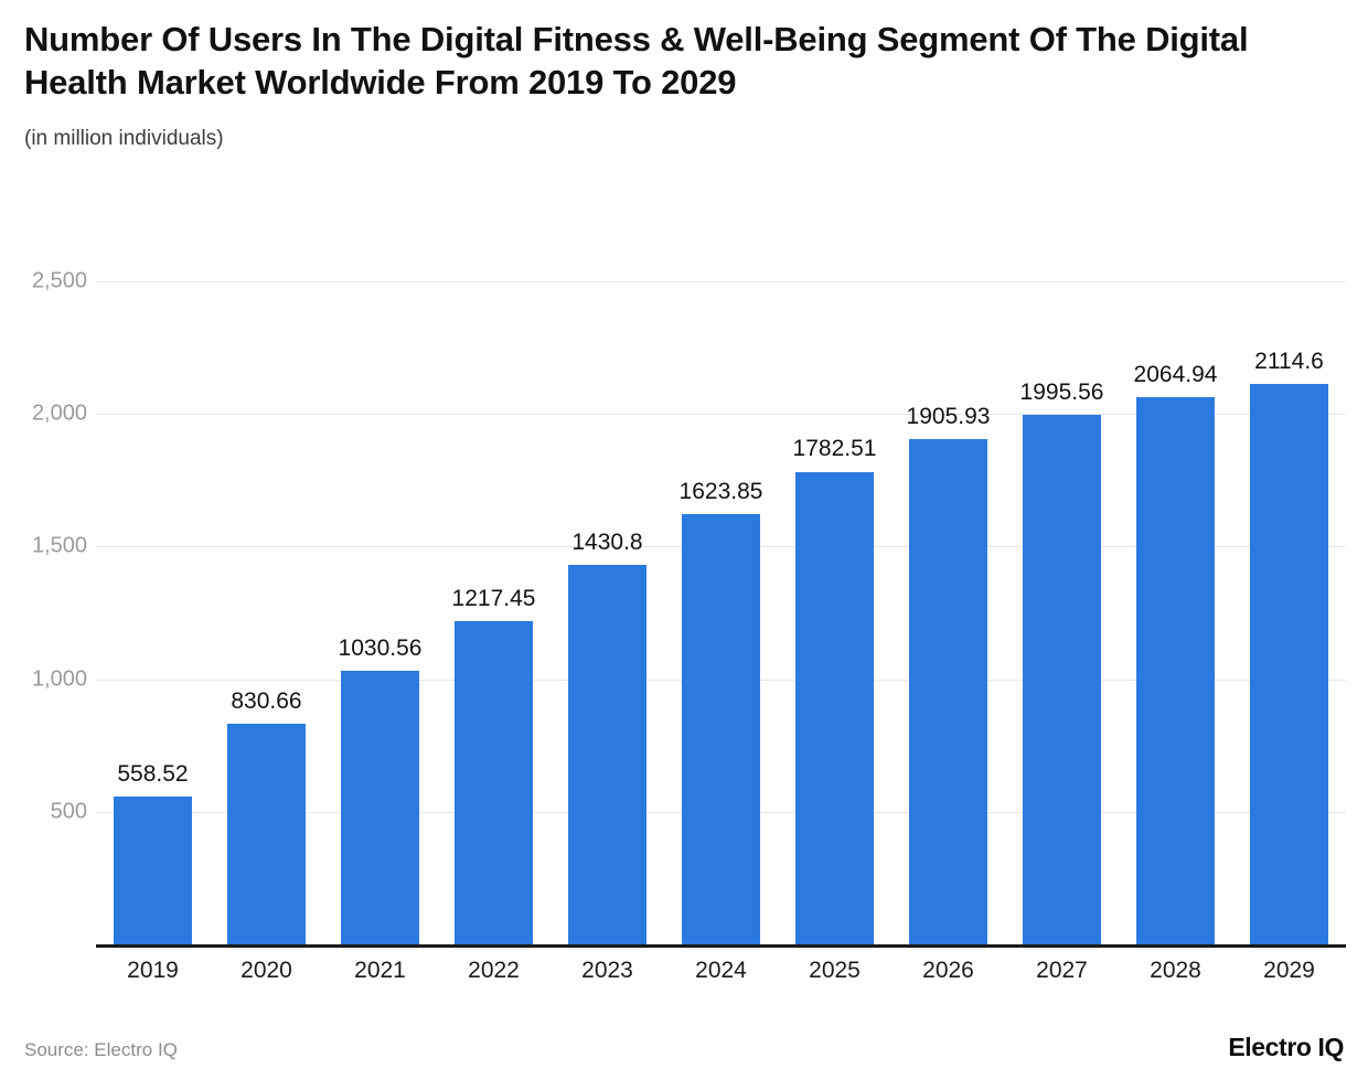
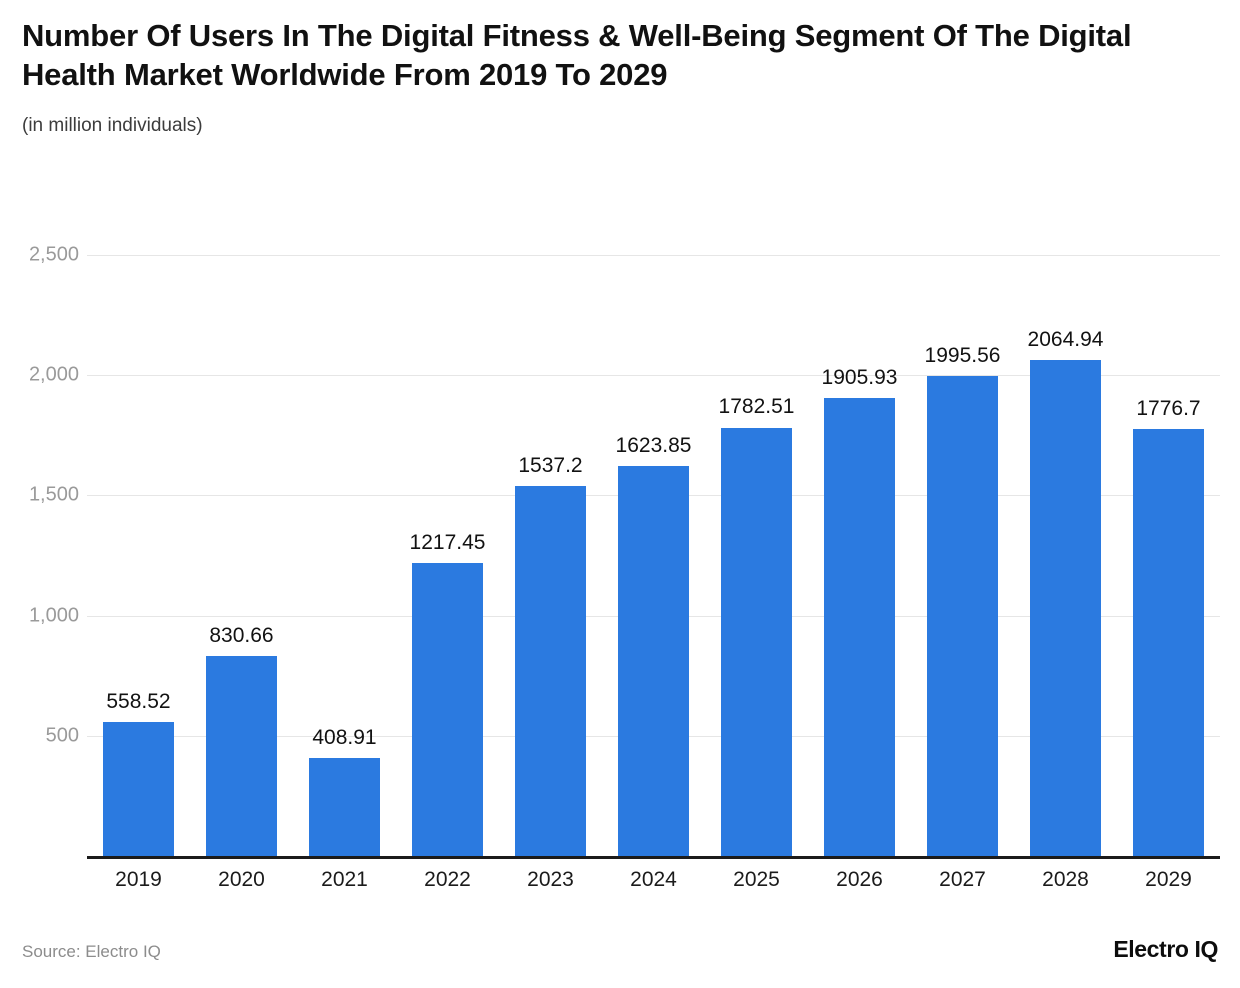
2021: 1030.56 -> 408.91
2023: 1430.8 -> 1537.2
2029: 2114.6 -> 1776.7
